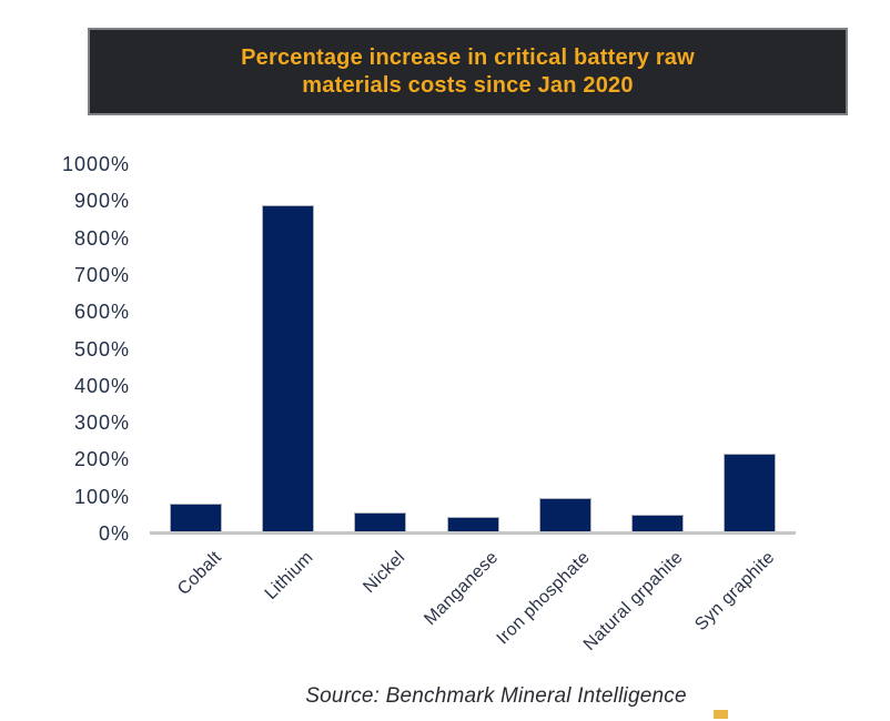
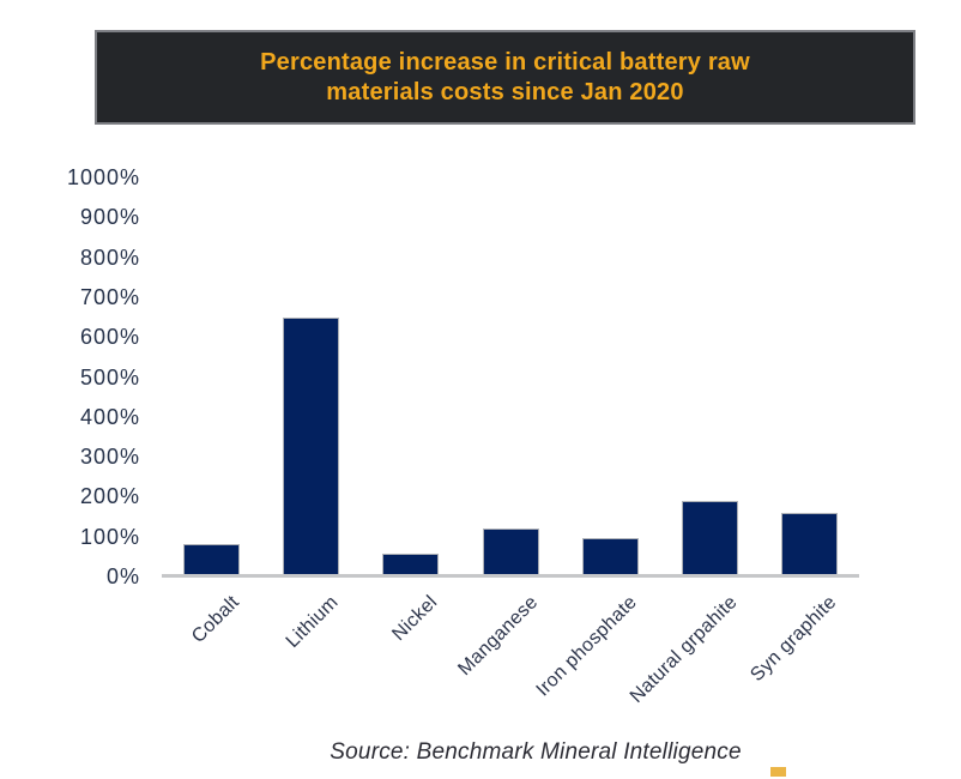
Lithium: 890% -> 650%
Manganese: 40% -> 120%
Natural grpahite: 50% -> 190%
Syn graphite: 220% -> 160%
